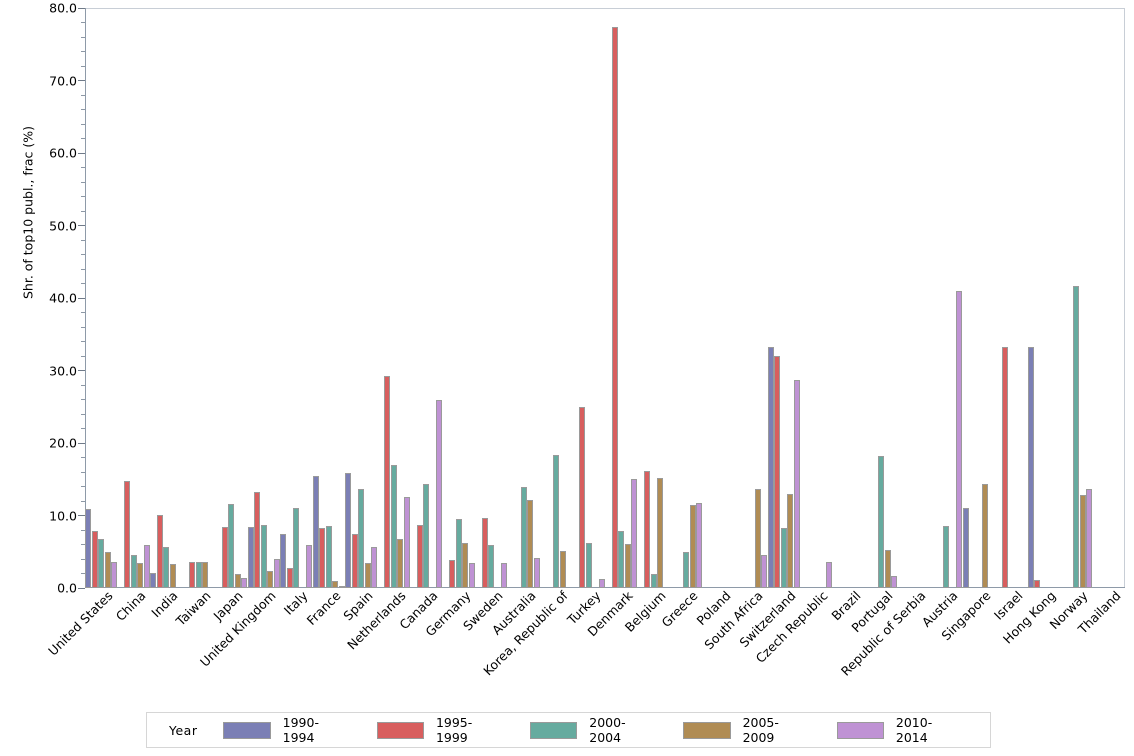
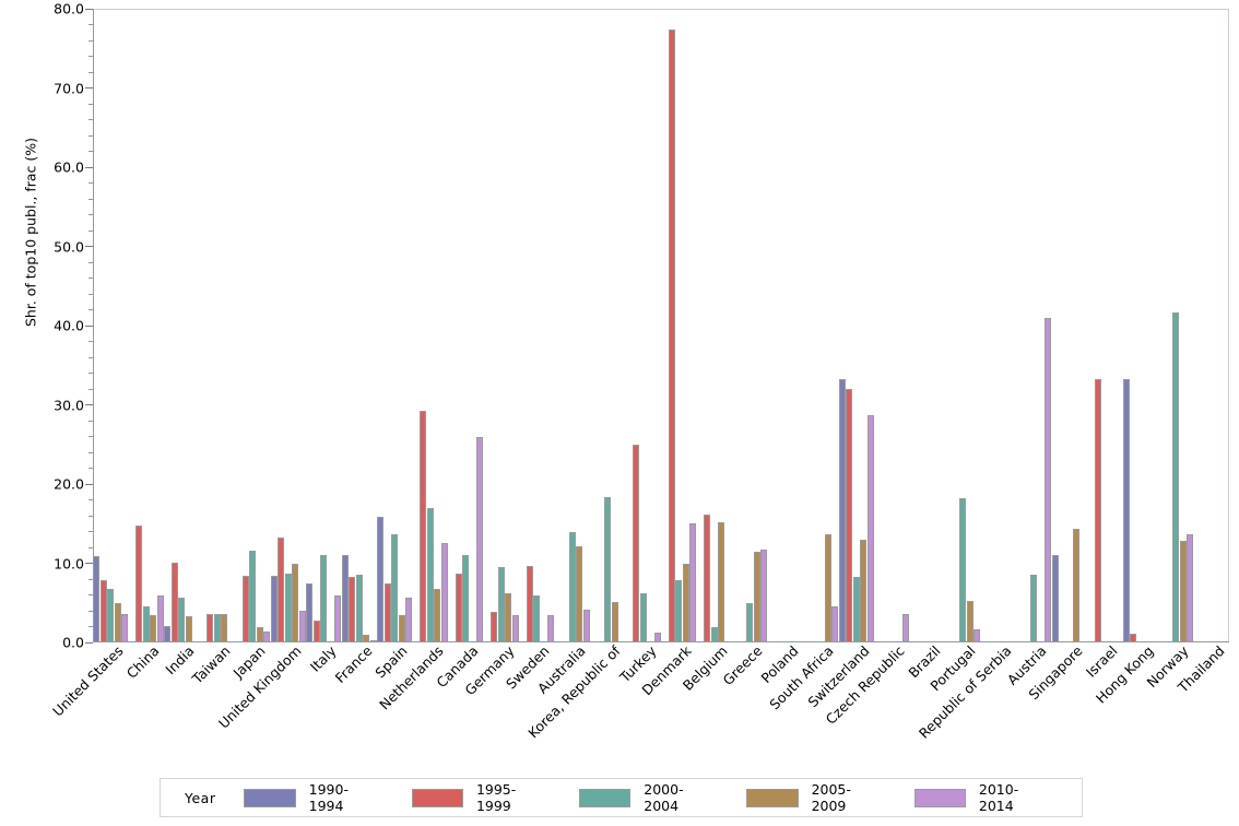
2005-2009/United Kingdom: 2 -> 10
1990-1994/France: 15 -> 11
2000-2004/Canada: 14 -> 11
2005-2009/Denmark: 6 -> 10
